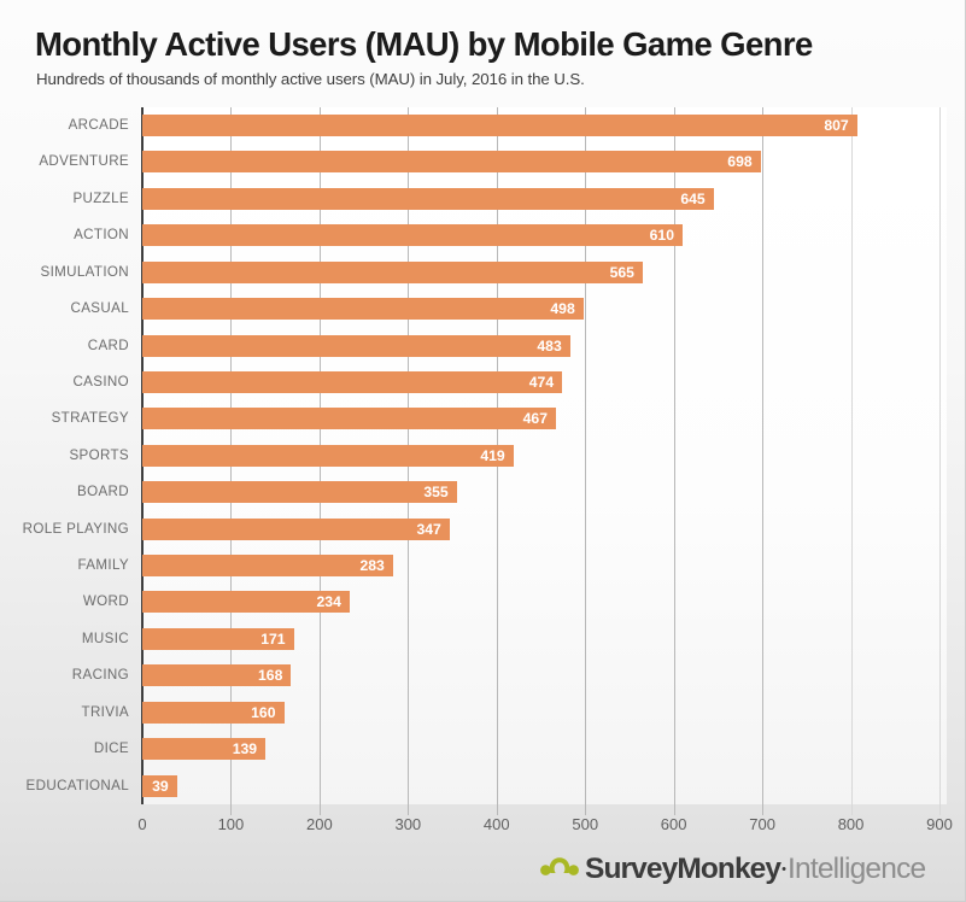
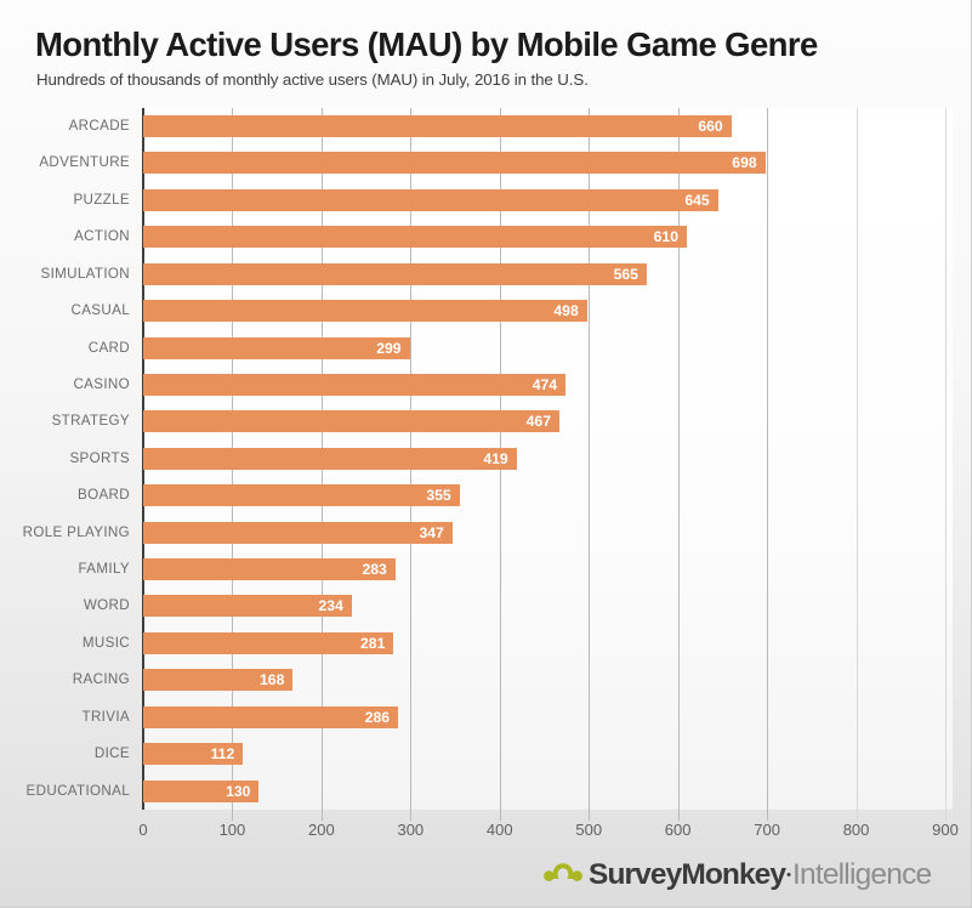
ARCADE: 807 -> 660
CARD: 483 -> 299
MUSIC: 171 -> 281
TRIVIA: 160 -> 286
DICE: 139 -> 112
EDUCATIONAL: 39 -> 130
